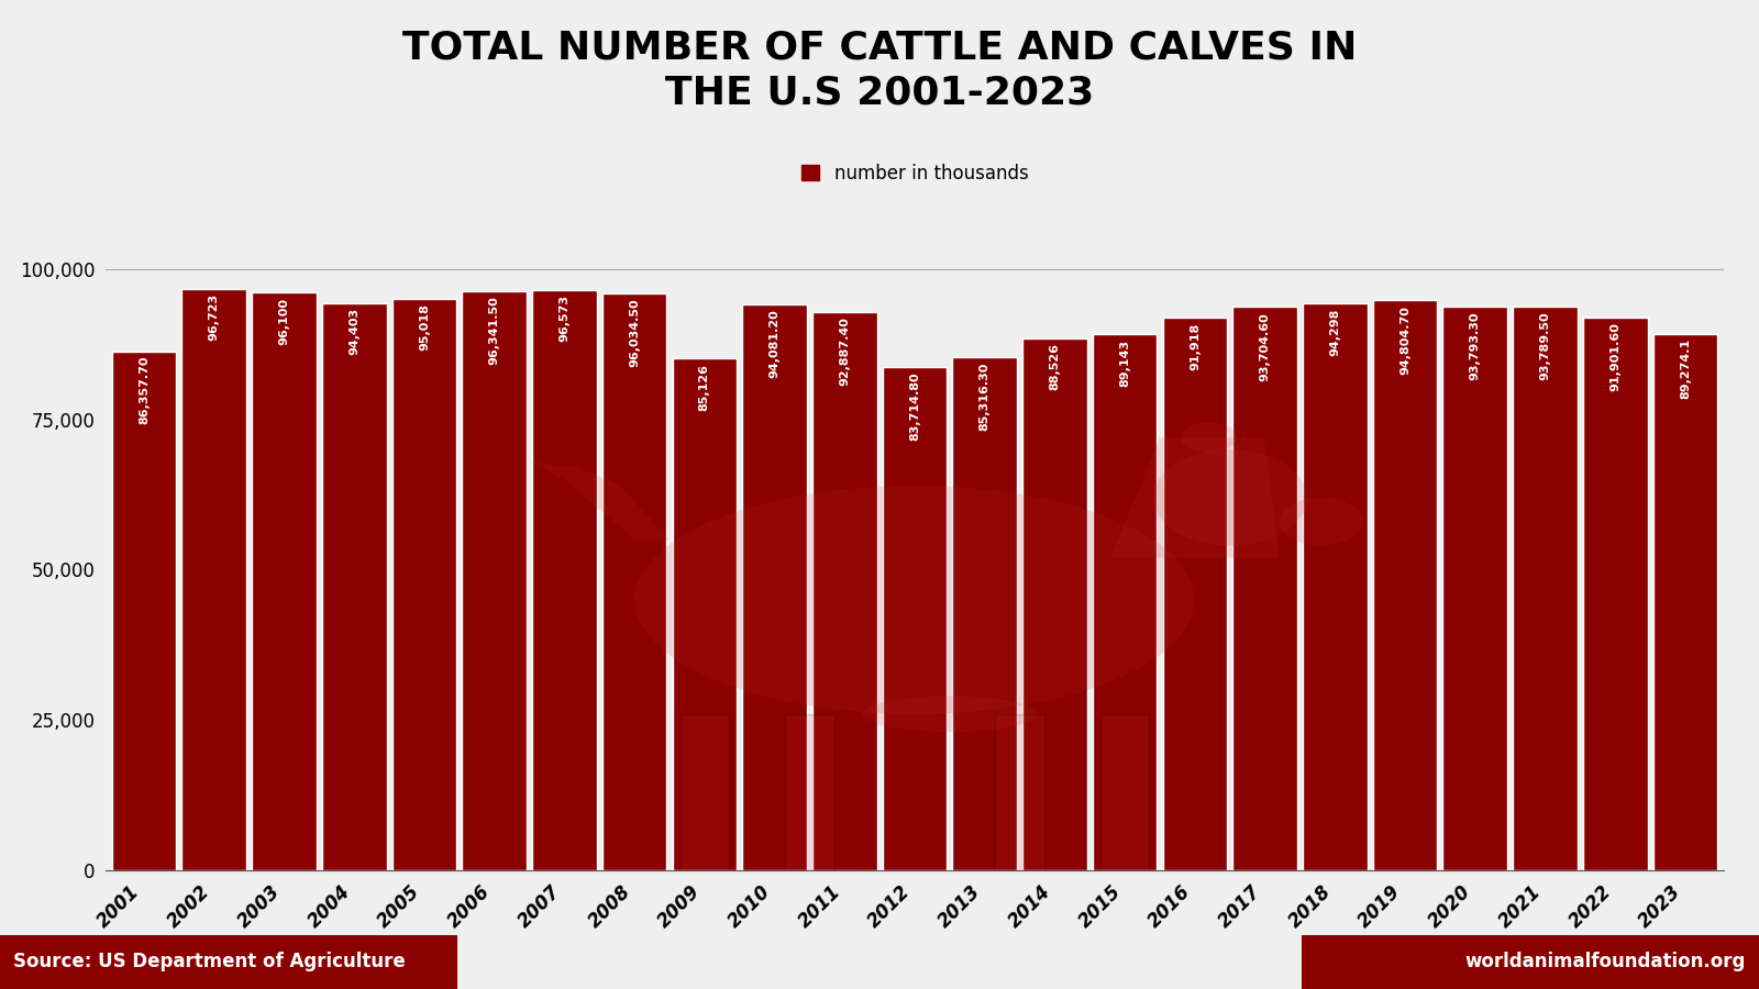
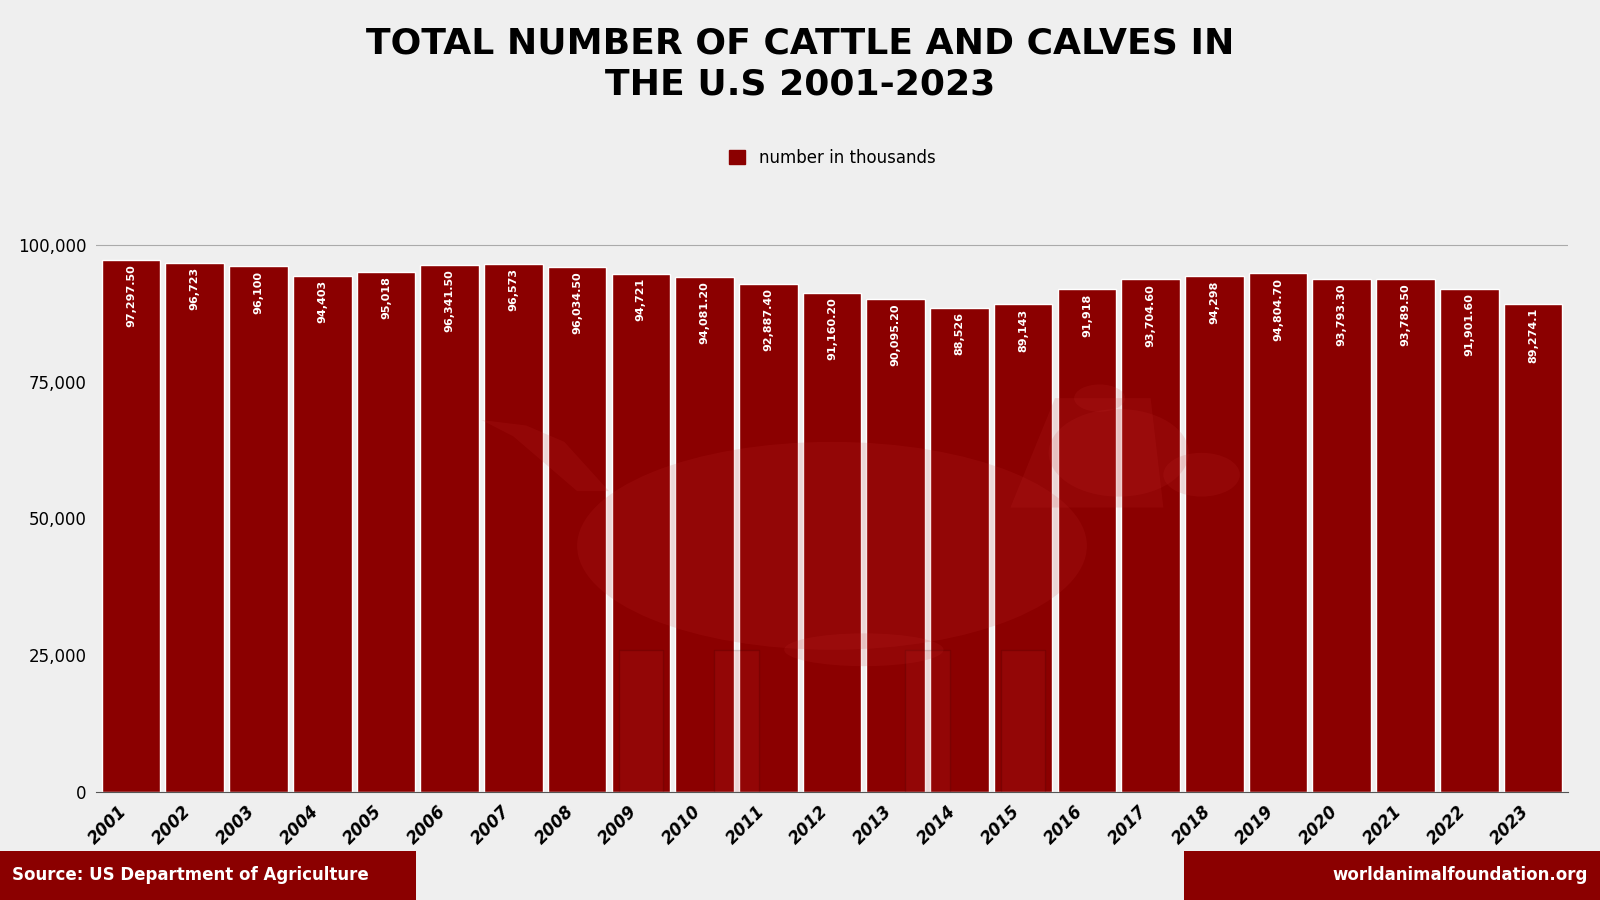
2001: 86,357.70 -> 97,297.50
2009: 85,126 -> 94,721
2012: 83,714.80 -> 91,160.20
2013: 85,316.30 -> 90,095.20
